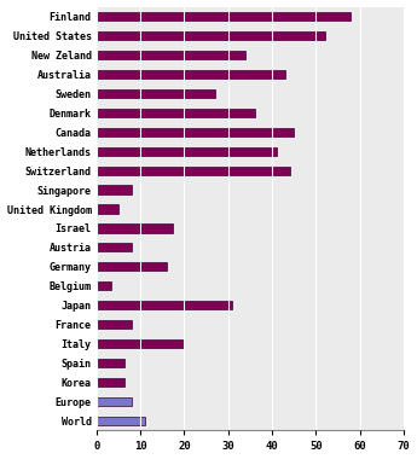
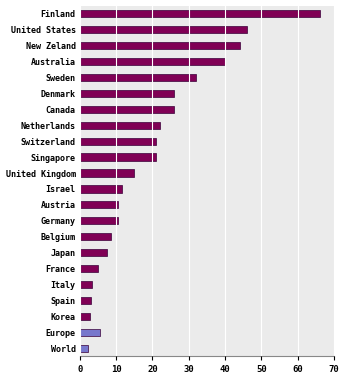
Finland: 58.0 -> 66.0
United States: 52.0 -> 46.0
New Zeland: 34.0 -> 44.0
Australia: 43.0 -> 40.0
Sweden: 27.0 -> 32.0
Denmark: 36.0 -> 26.0
Canada: 45.0 -> 26.0
Netherlands: 41.0 -> 22.0
Switzerland: 44.0 -> 21.0
Singapore: 8.0 -> 21.0
United Kingdom: 5.0 -> 15.0
Israel: 17.5 -> 11.5
Austria: 8.0 -> 10.5
Germany: 16.0 -> 10.5
Belgium: 3.5 -> 8.5
Japan: 31.0 -> 7.5
France: 8.0 -> 5.0
Italy: 20.0 -> 3.5
Spain: 6.5 -> 3.0
Korea: 6.5 -> 2.8
Europe: 8.0 -> 5.5
World: 11.0 -> 2.2
